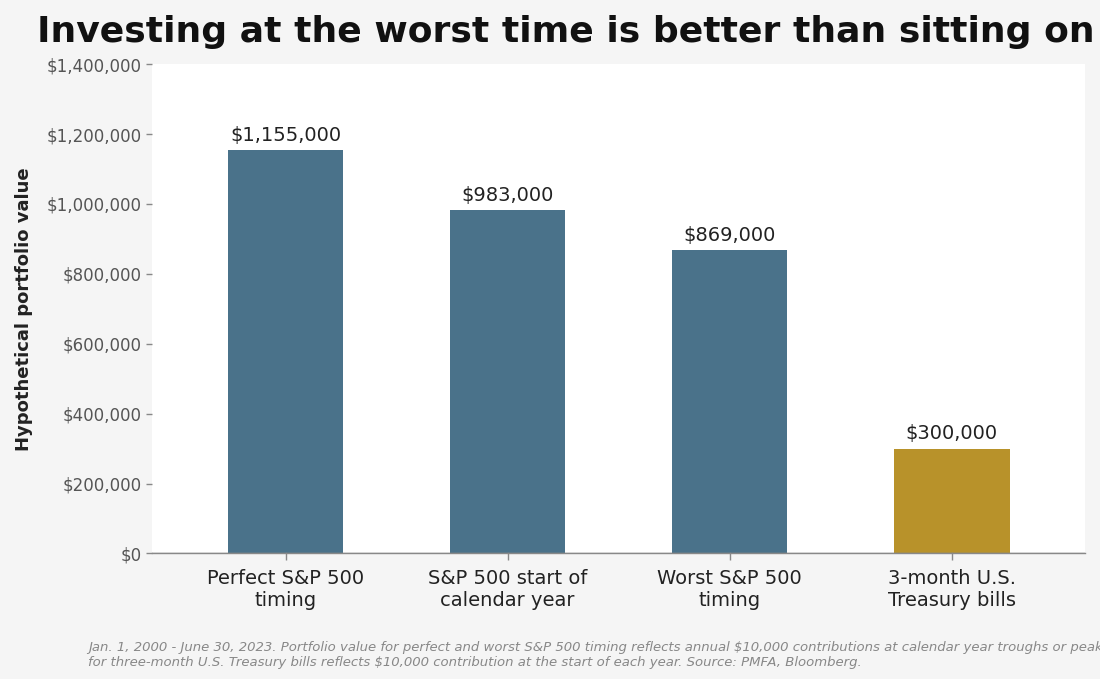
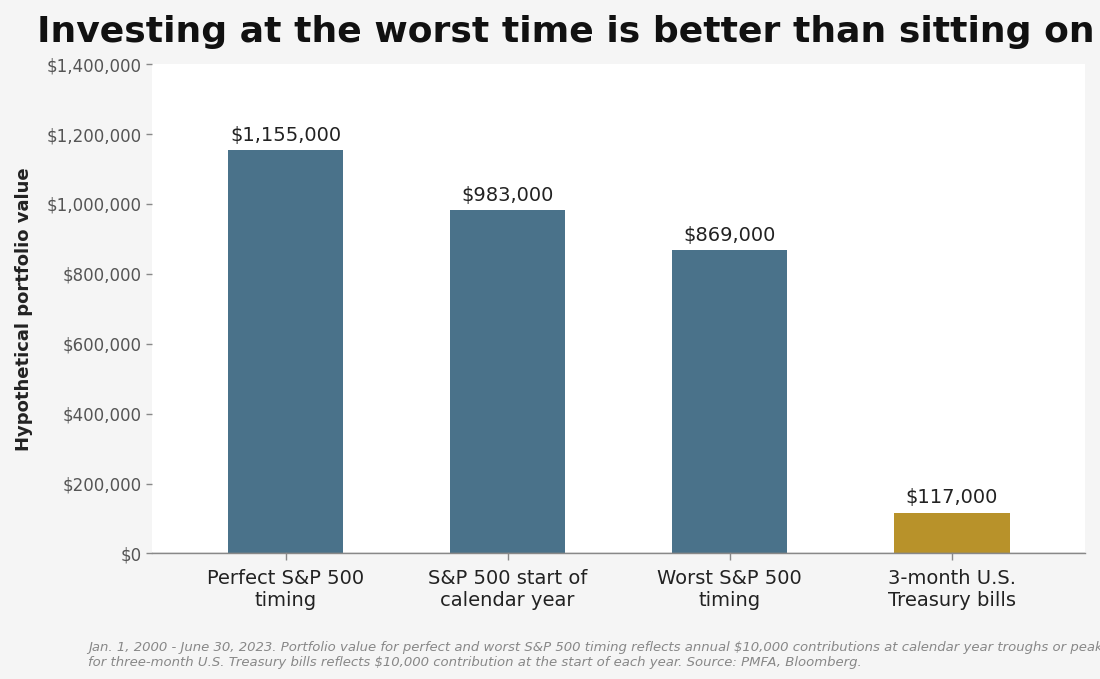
3-month U.S. Treasury bills: $300,000 -> $117,000
